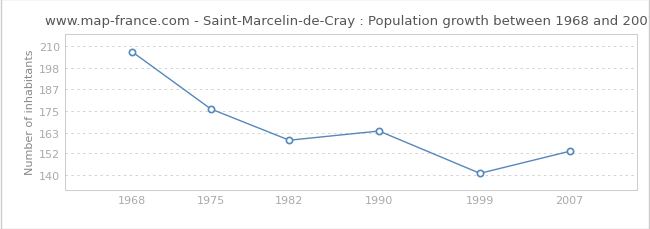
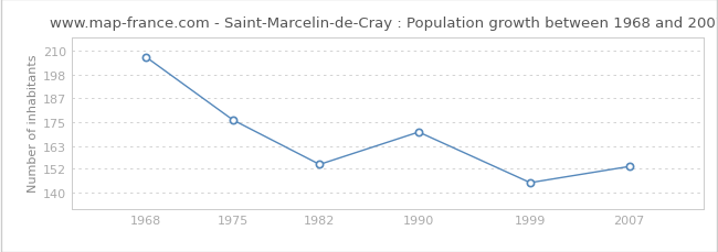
1982: 159 -> 154
1990: 164 -> 170
1999: 141 -> 145
